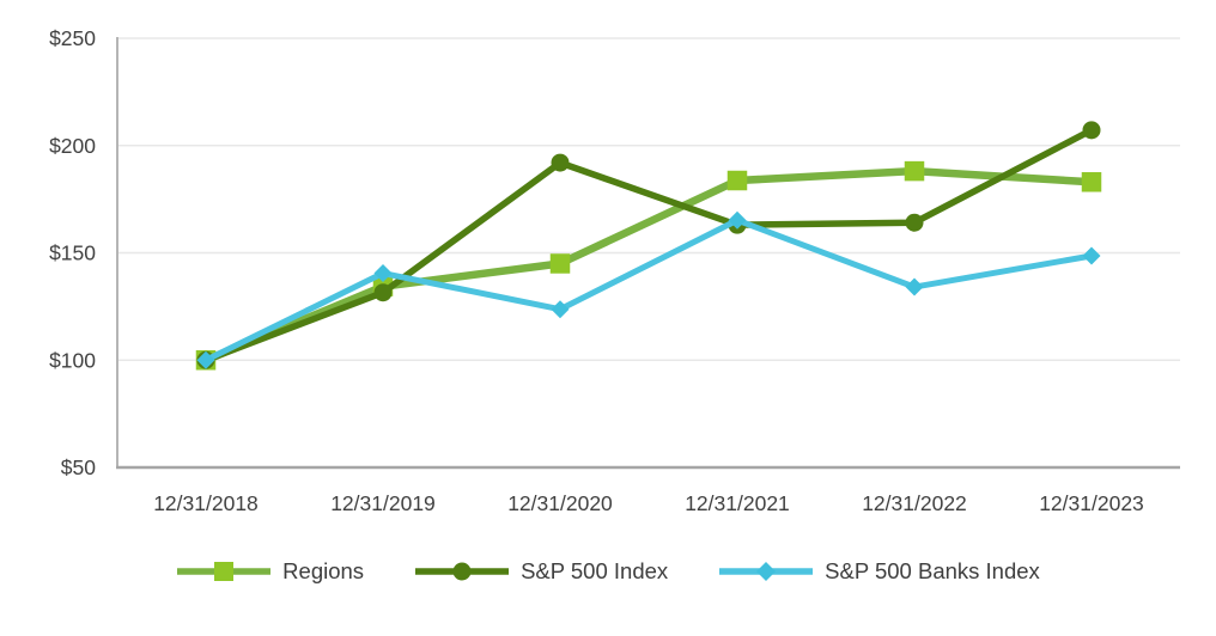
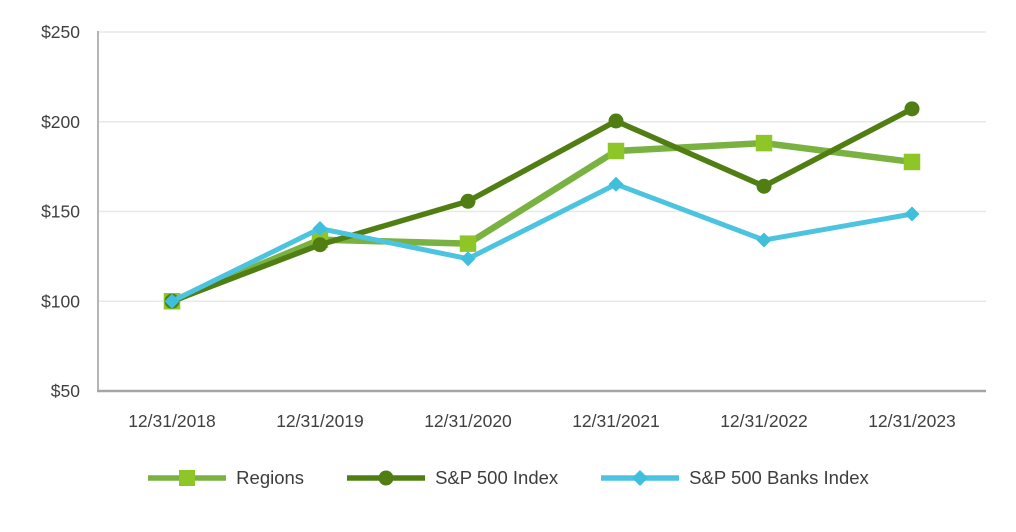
Regions/12/31/2020: $145 -> $132
S&P 500 Index/12/31/2020: $192 -> $156
S&P 500 Index/12/31/2021: $163 -> $200
Regions/12/31/2023: $183 -> $178
